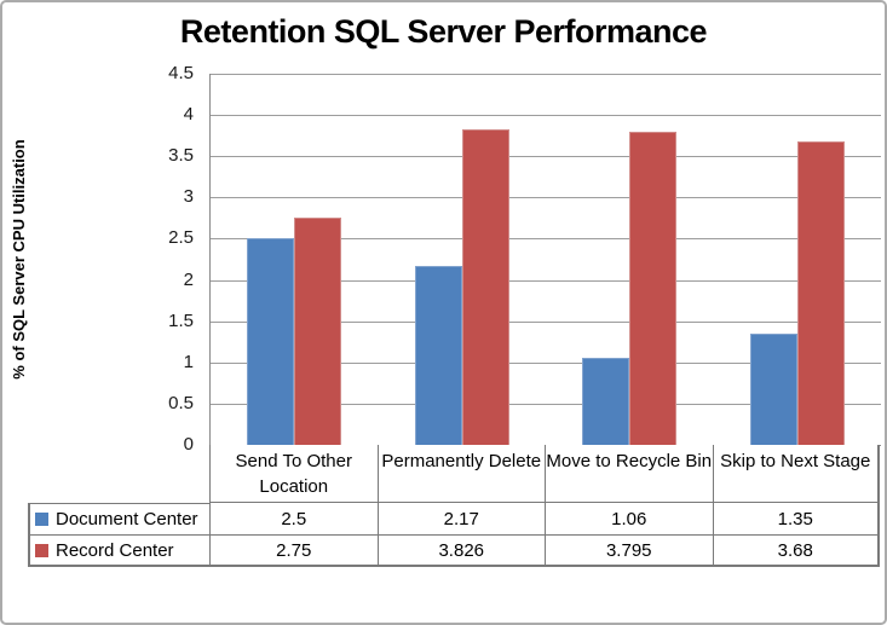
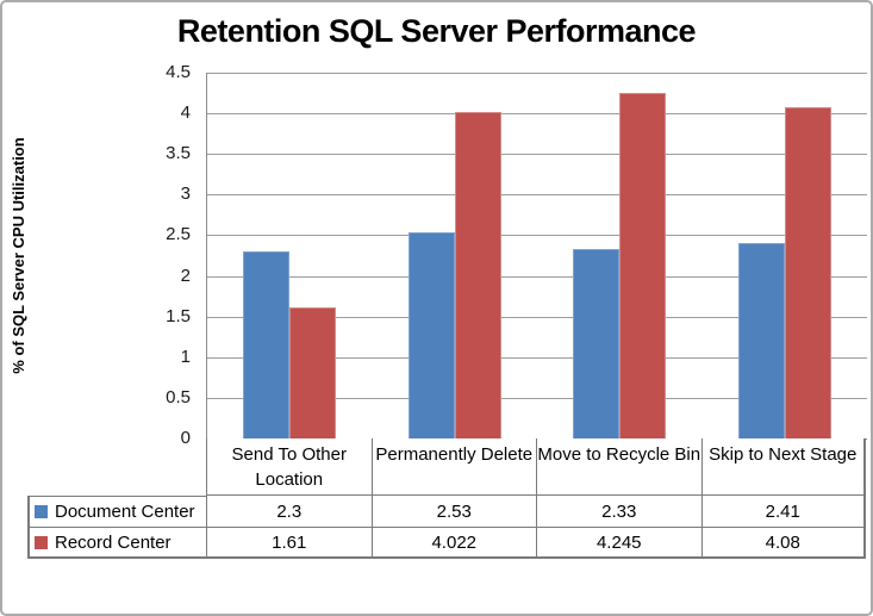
Document Center/Send To Other Location: 2.5 -> 2.3
Record Center/Send To Other Location: 2.75 -> 1.61
Document Center/Permanently Delete: 2.17 -> 2.53
Record Center/Permanently Delete: 3.826 -> 4.022
Document Center/Move to Recycle Bin: 1.06 -> 2.33
Record Center/Move to Recycle Bin: 3.795 -> 4.245
Document Center/Skip to Next Stage: 1.35 -> 2.41
Record Center/Skip to Next Stage: 3.68 -> 4.08
